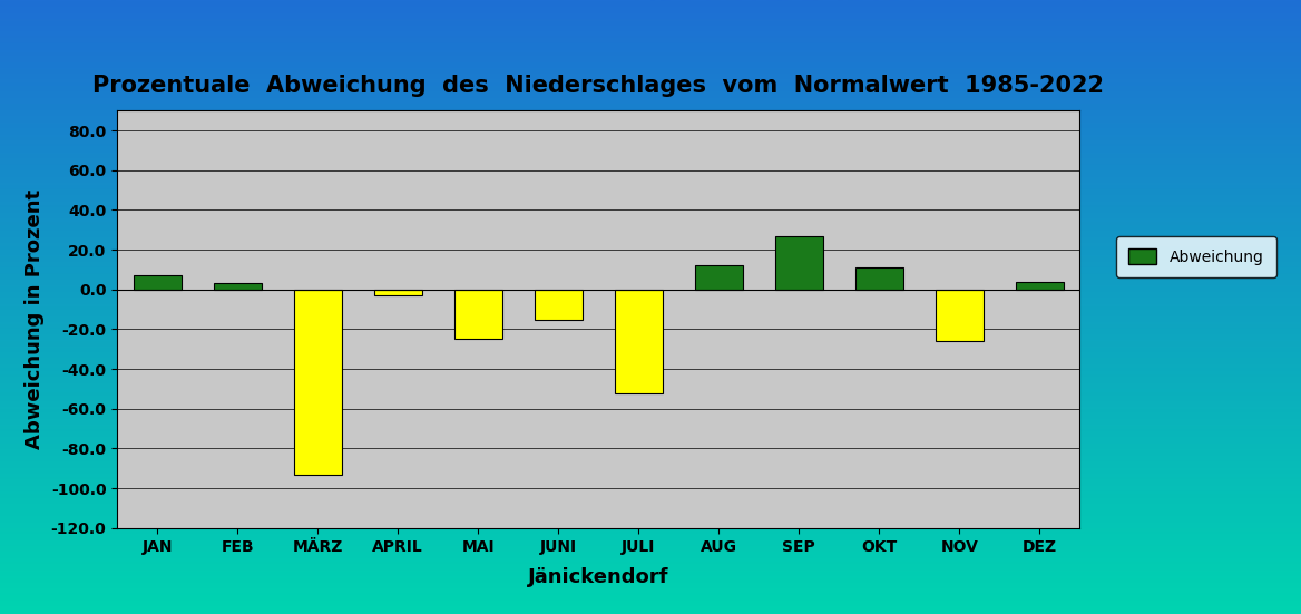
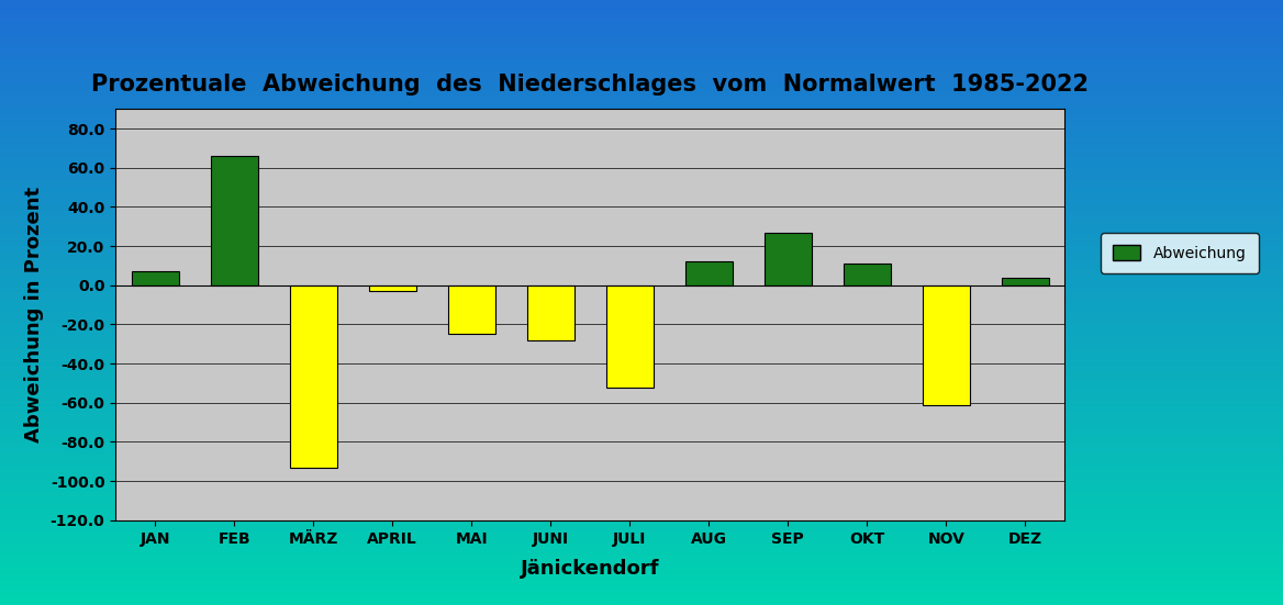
FEB: 3 -> 66
JUNI: -15 -> -28
NOV: -26 -> -61
